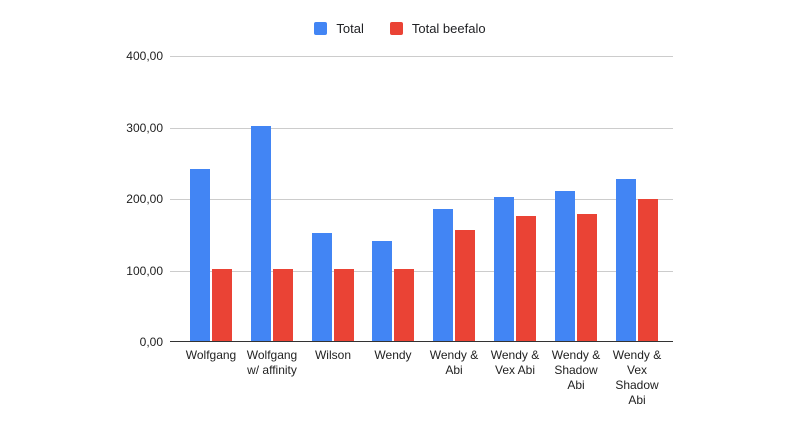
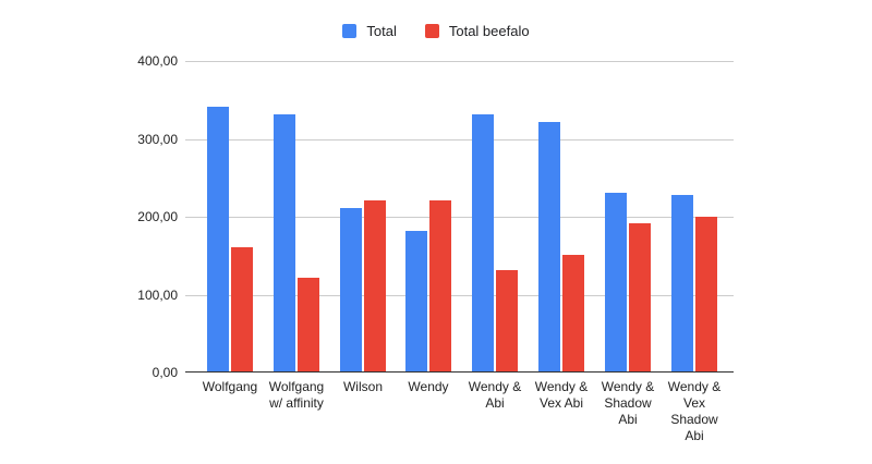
Total/Wolfgang: 240 -> 340
Total beefalo/Wolfgang: 100 -> 160
Total/Wolfgang w/ affinity: 300 -> 330
Total beefalo/Wolfgang w/ affinity: 100 -> 120
Total/Wilson: 150 -> 210
Total beefalo/Wilson: 100 -> 220
Total/Wendy: 140 -> 180
Total beefalo/Wendy: 100 -> 220
Total/Wendy & Abi: 180 -> 330
Total beefalo/Wendy & Abi: 160 -> 130
Total/Wendy & Vex Abi: 200 -> 320
Total beefalo/Wendy & Vex Abi: 180 -> 150
Total/Wendy & Shadow Abi: 210 -> 230
Total beefalo/Wendy & Shadow Abi: 180 -> 190
